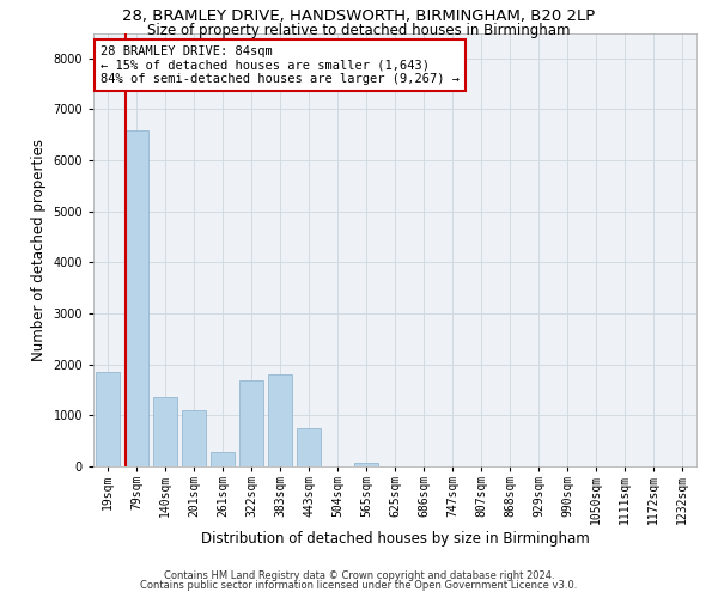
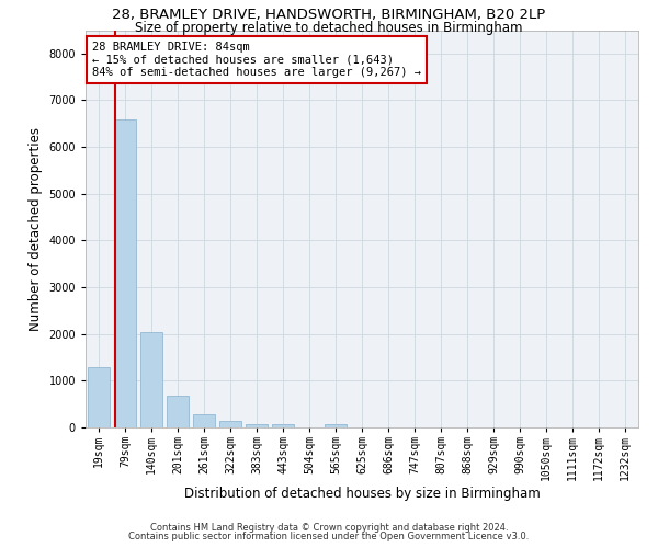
19sqm: 1850 -> 1300
140sqm: 1350 -> 2050
201sqm: 1100 -> 680
322sqm: 1700 -> 130
383sqm: 1800 -> 80
443sqm: 750 -> 80
